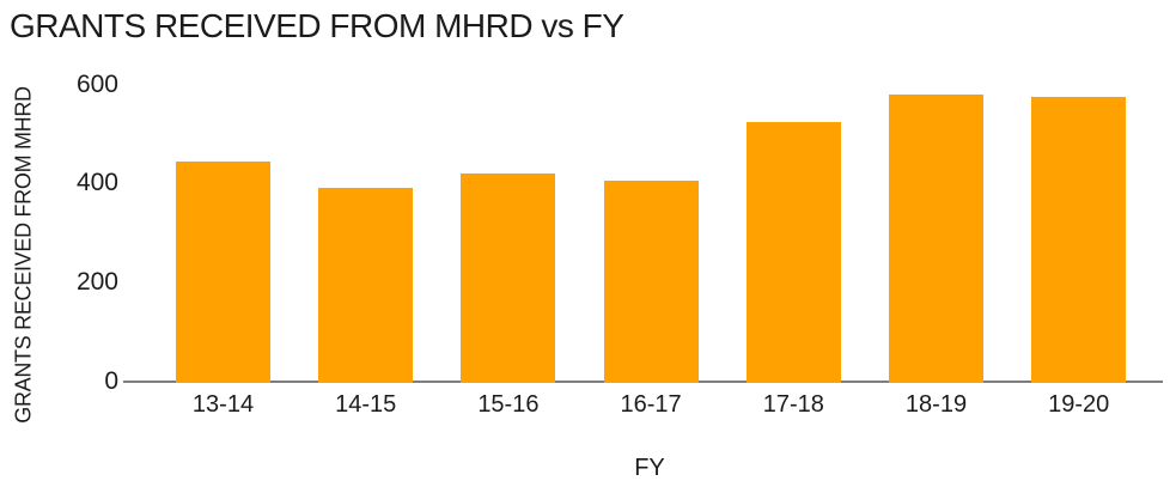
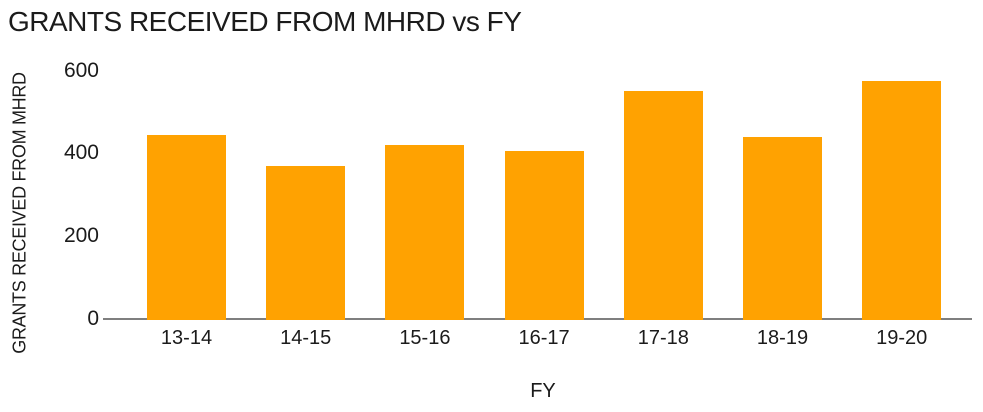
14-15: 390 -> 370
17-18: 520 -> 550
18-19: 580 -> 440
